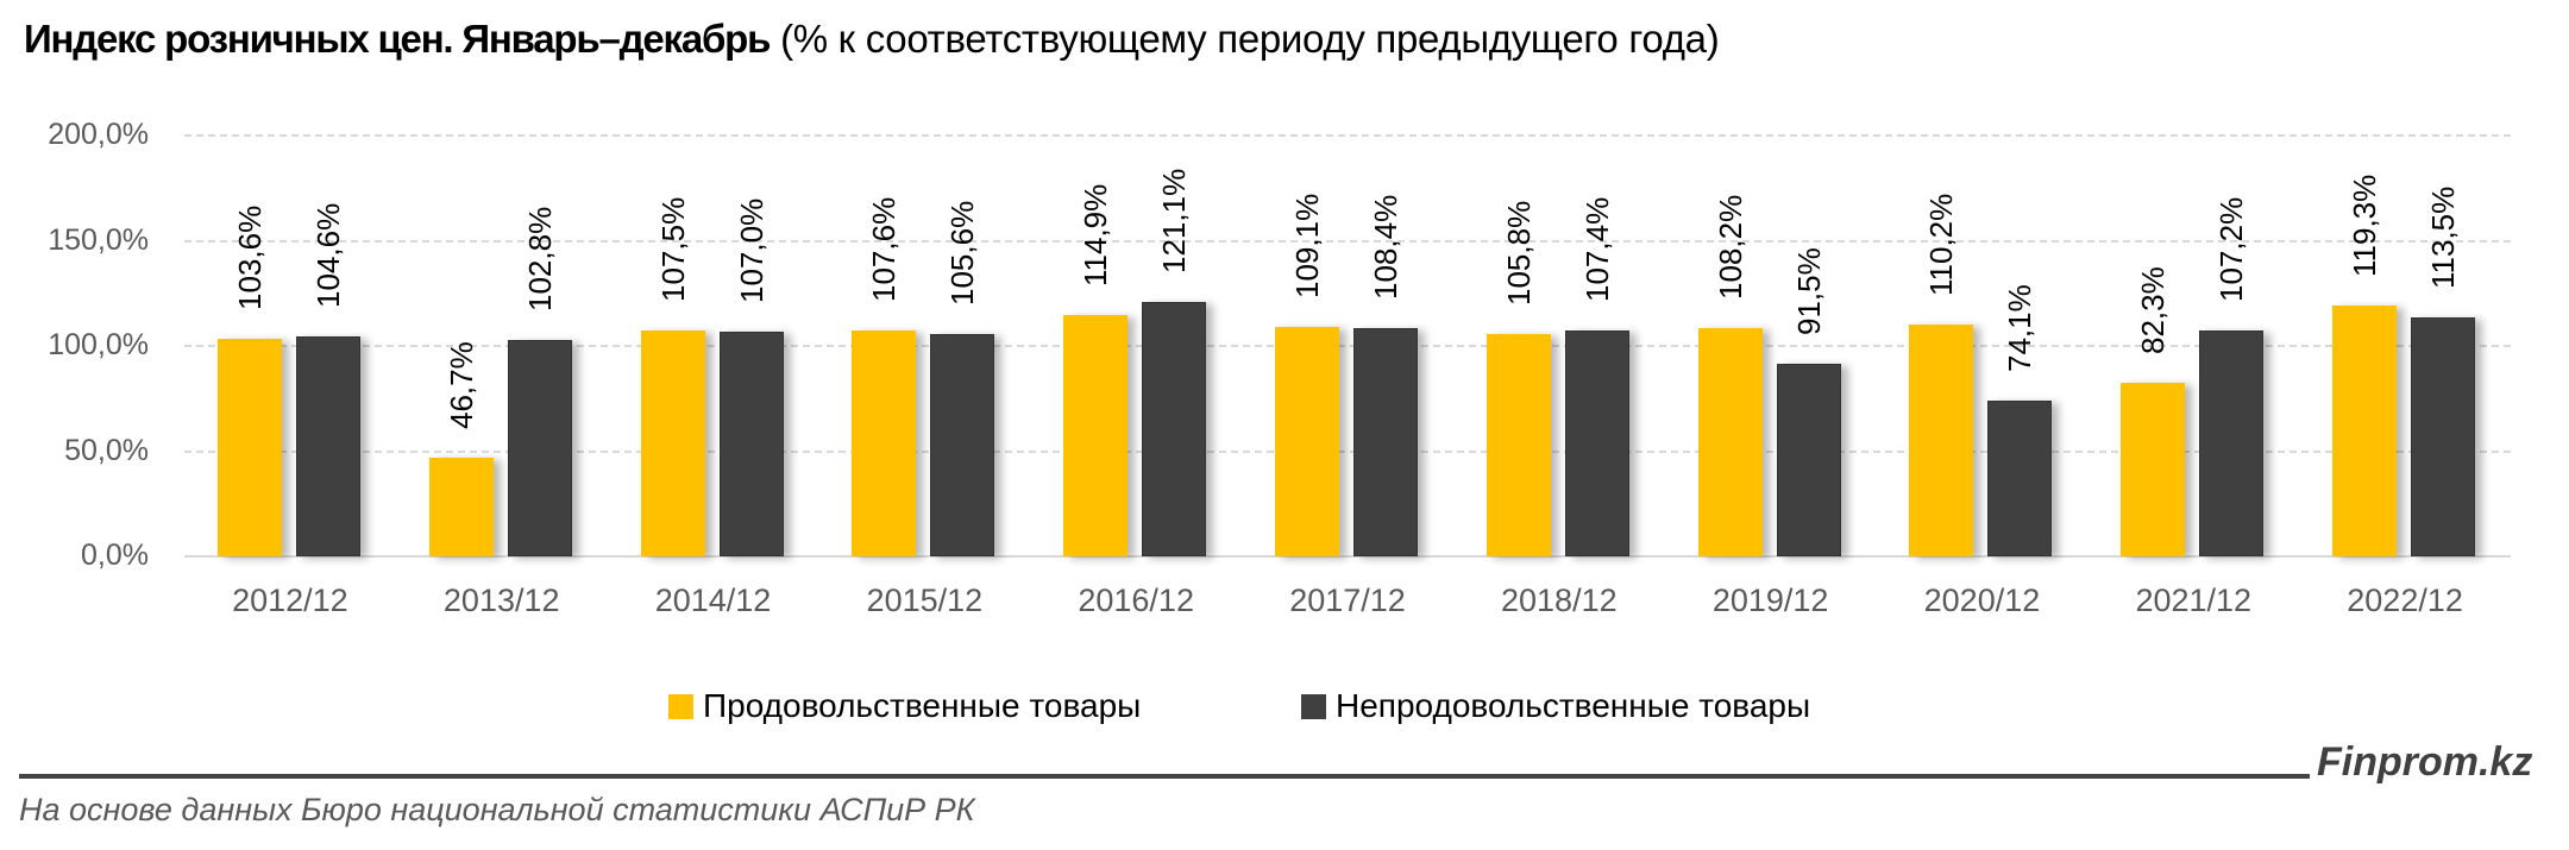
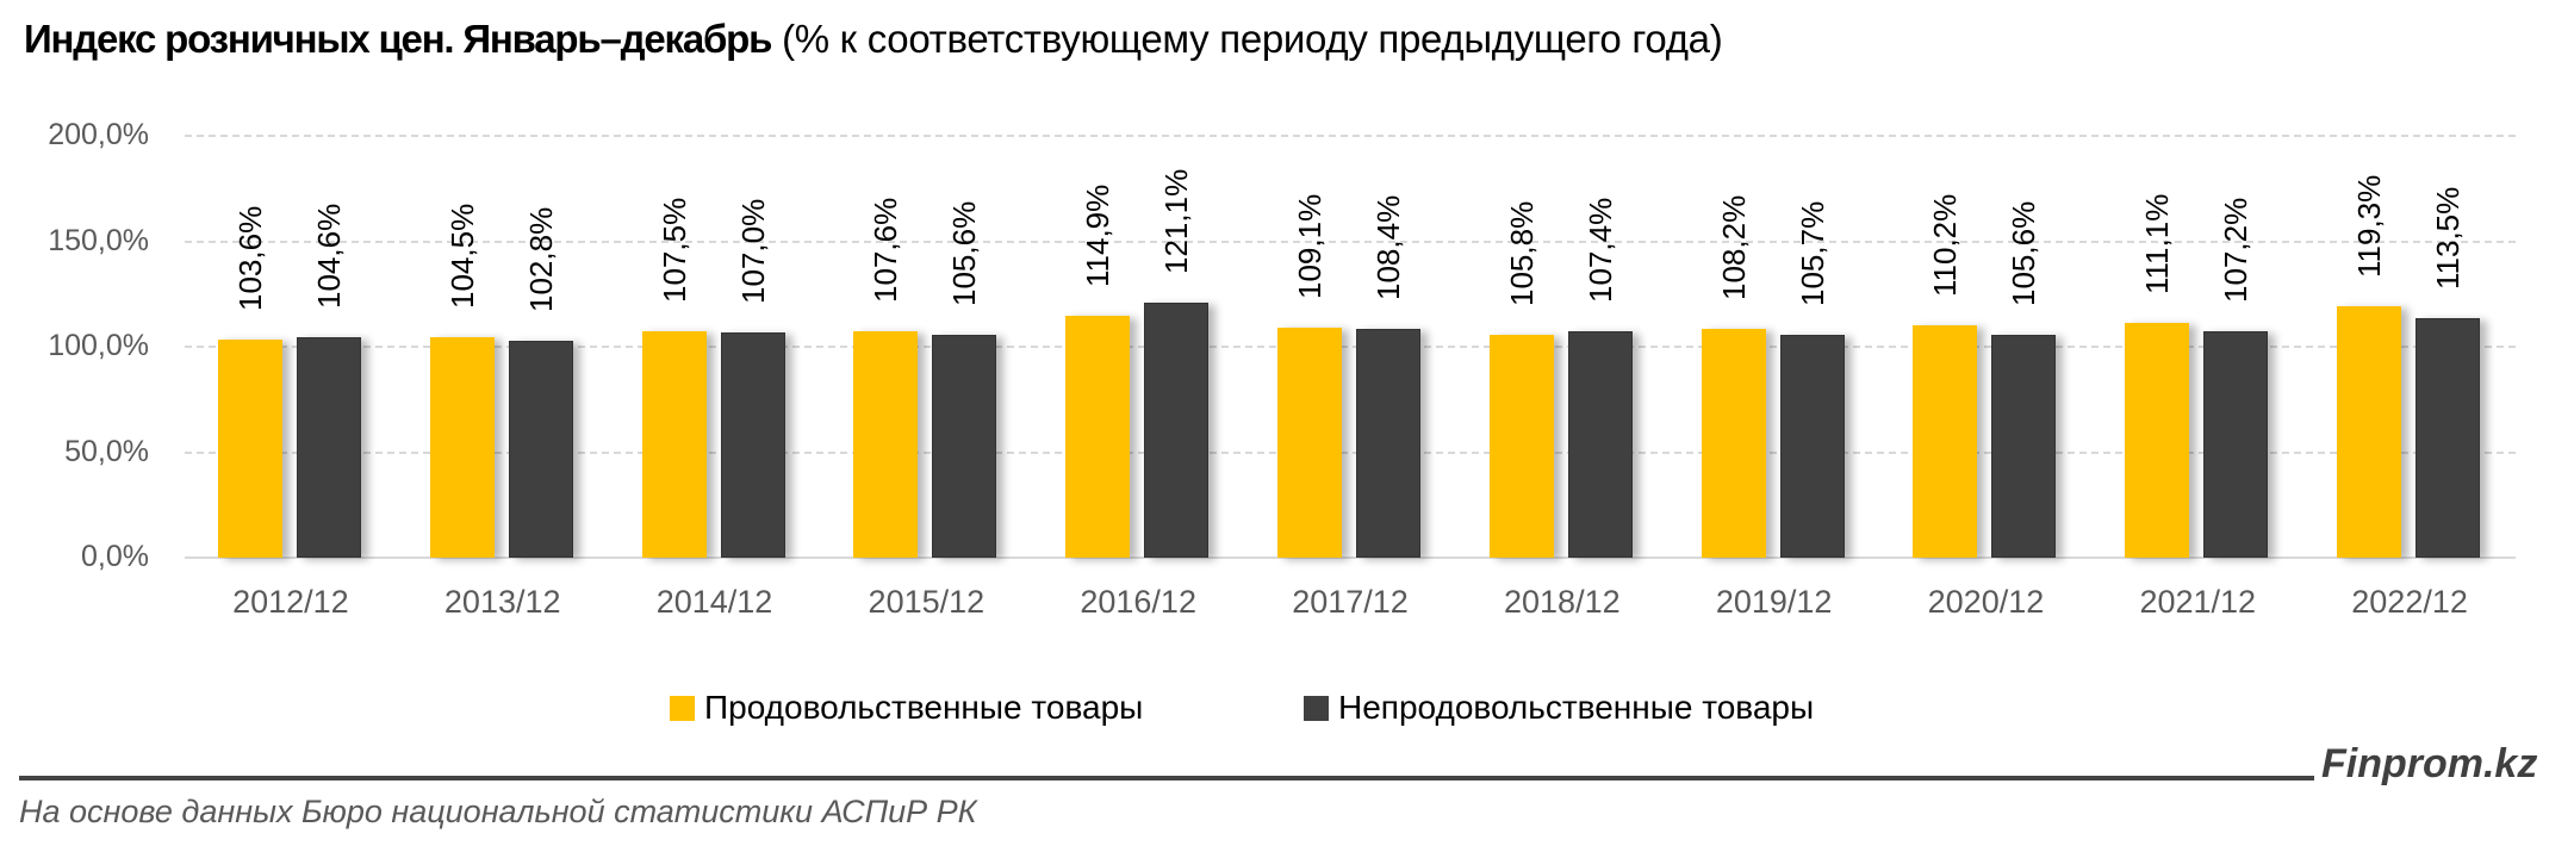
Продовольственные товары/2013/12: 46,7% -> 104,5%
Непродовольственные товары/2019/12: 91,5% -> 105,7%
Непродовольственные товары/2020/12: 74,1% -> 105,6%
Продовольственные товары/2021/12: 82,3% -> 111,1%
